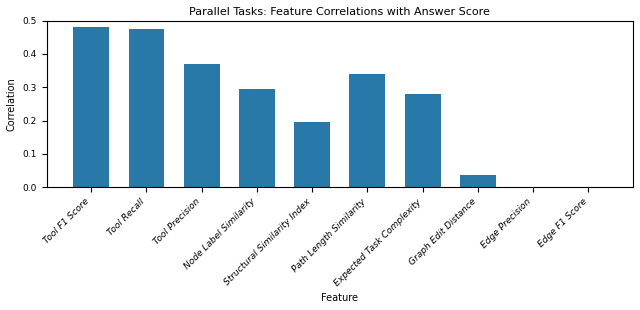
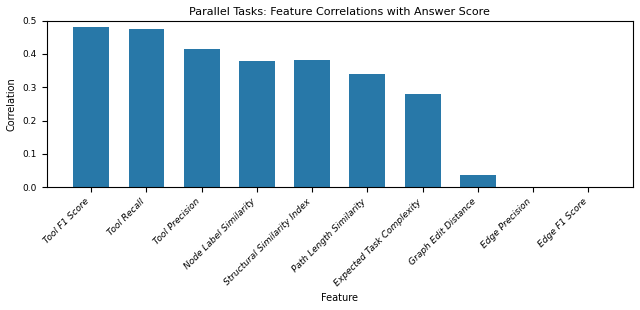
Tool Precision: 0.370 -> 0.415
Node Label Similarity: 0.295 -> 0.380
Structural Similarity Index: 0.195 -> 0.381
